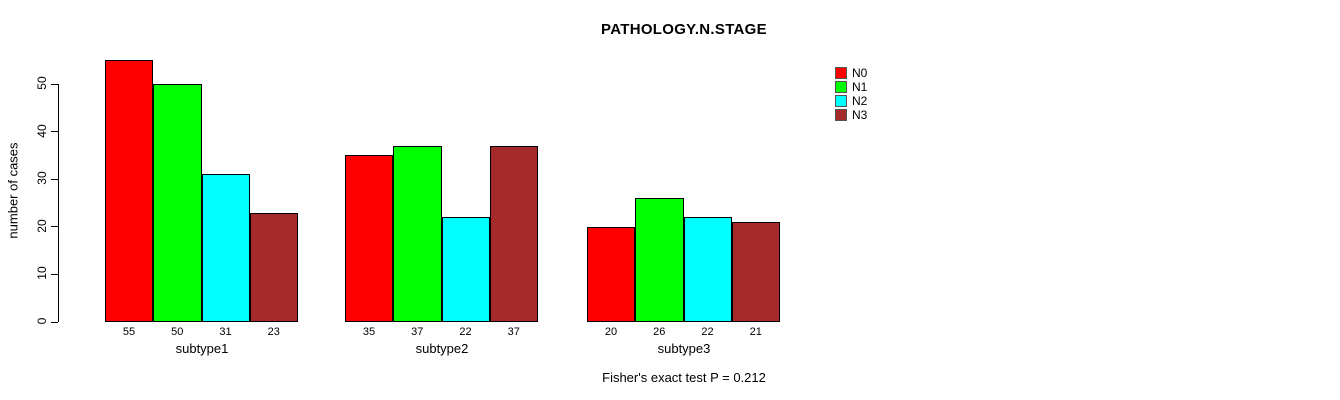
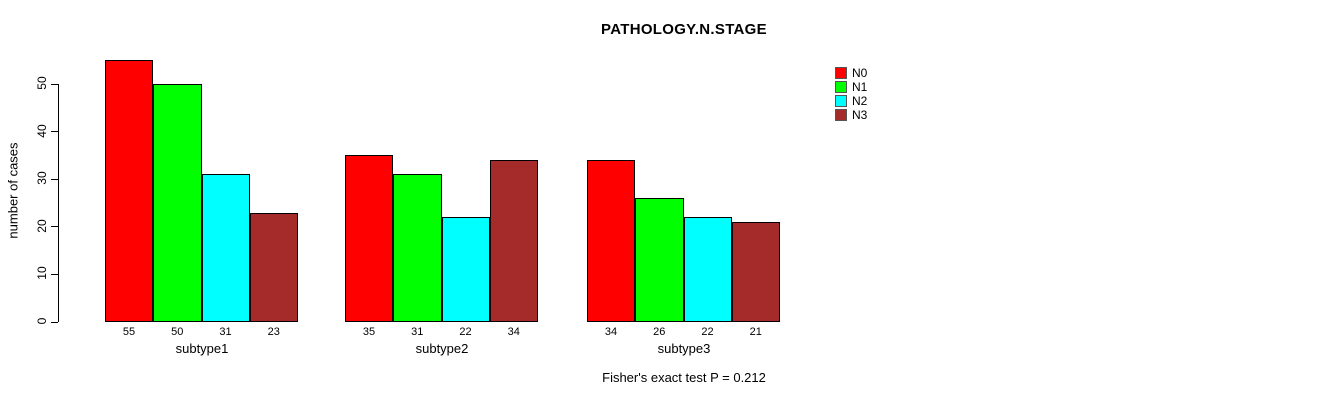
N1/subtype2: 37 -> 31
N3/subtype2: 37 -> 34
N0/subtype3: 20 -> 34
